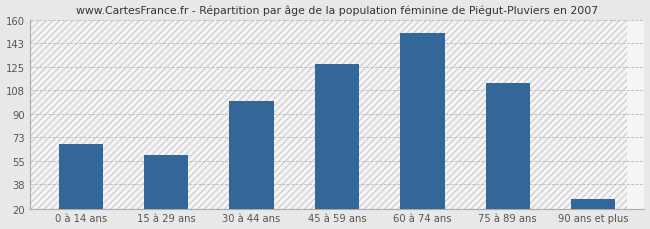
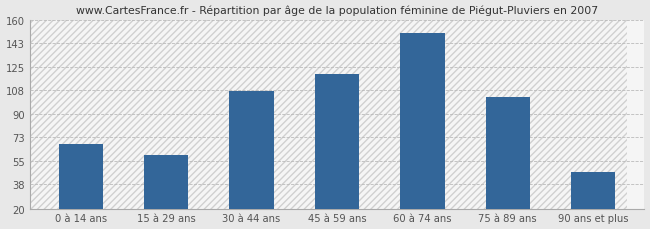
30 à 44 ans: 100 -> 107
45 à 59 ans: 127 -> 120
75 à 89 ans: 113 -> 103
90 ans et plus: 27 -> 47
